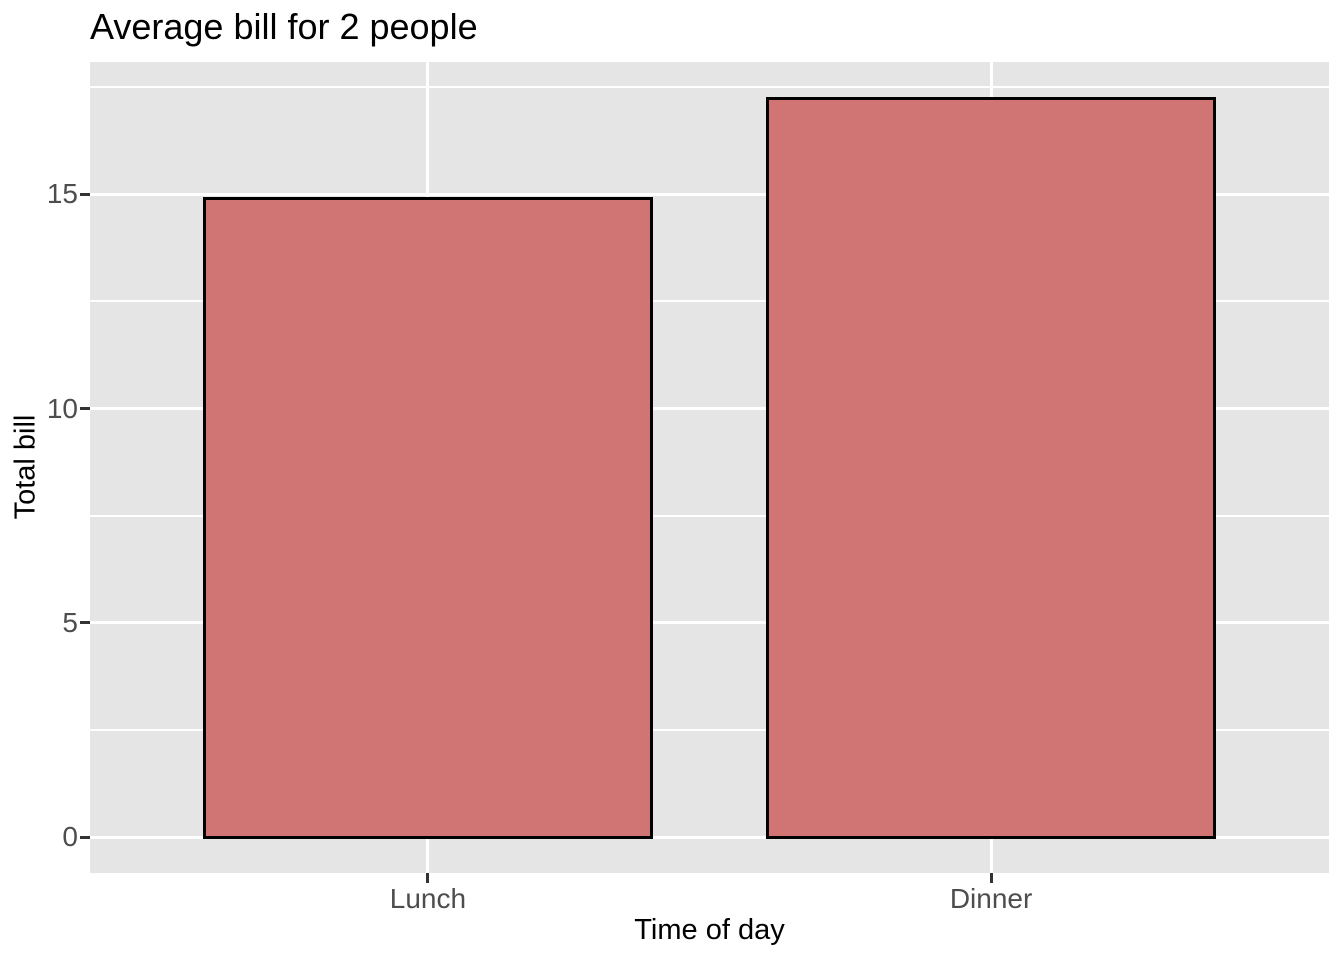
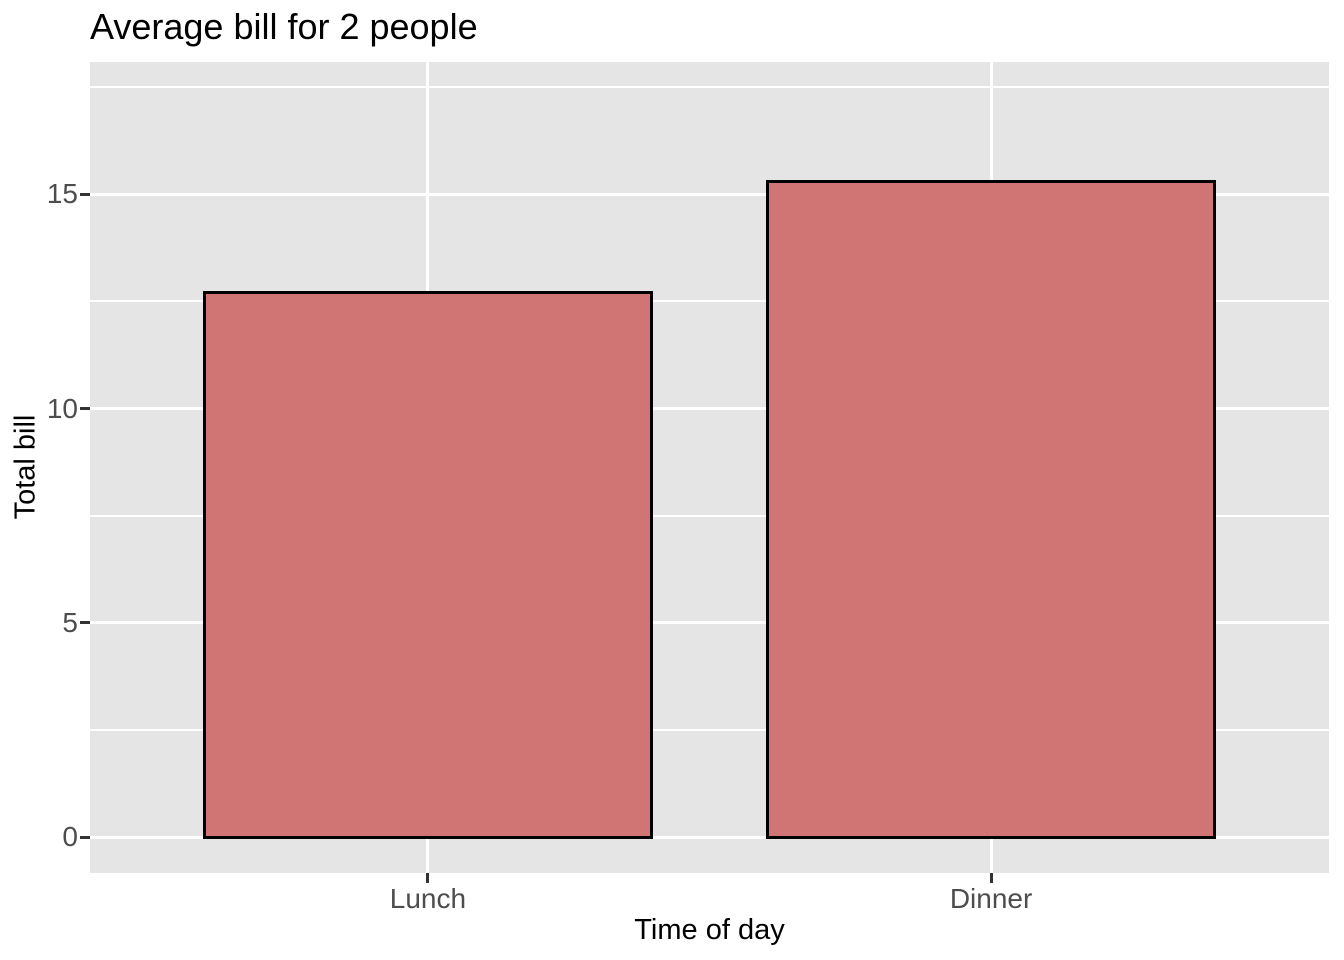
Lunch: 14.9 -> 12.7
Dinner: 17.2 -> 15.3
